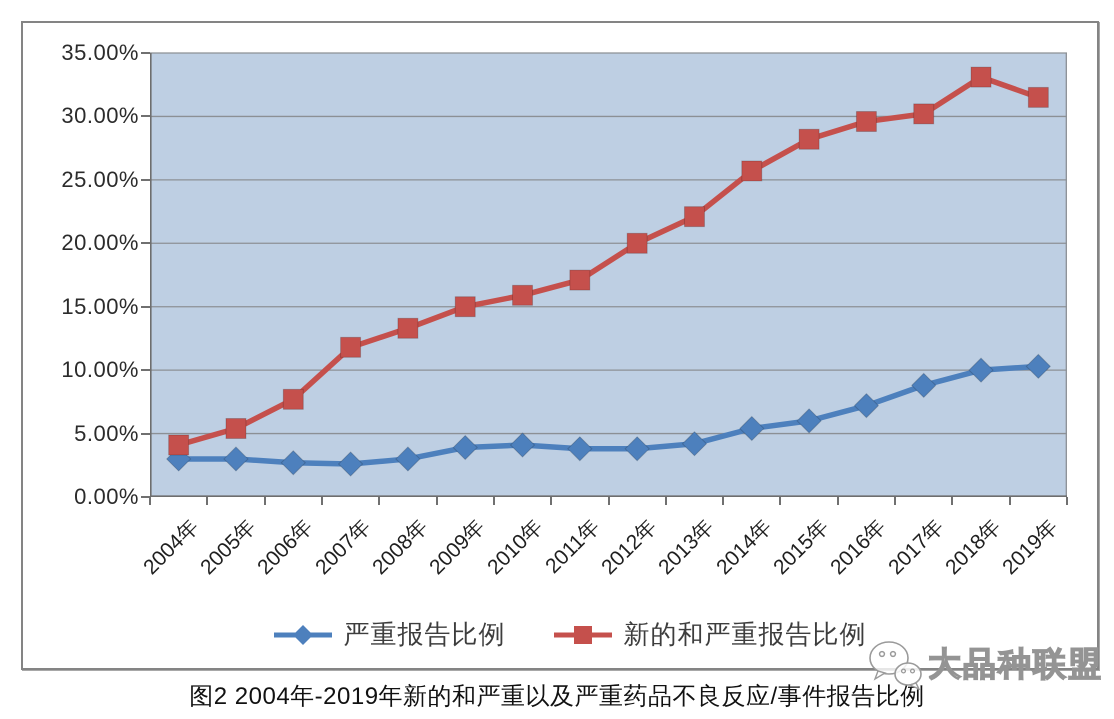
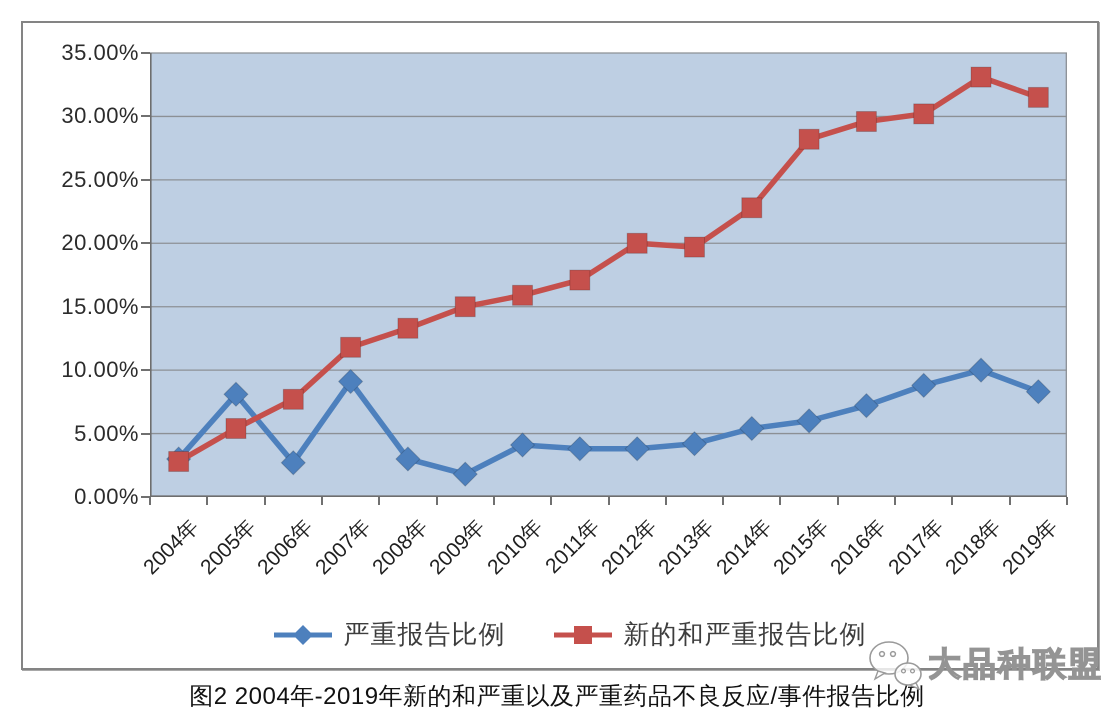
新的和严重报告比例/2004年: 4.1% -> 2.8%
严重报告比例/2005年: 3.0% -> 8.1%
严重报告比例/2007年: 2.6% -> 9.1%
严重报告比例/2009年: 3.9% -> 1.8%
新的和严重报告比例/2013年: 22.1% -> 19.7%
新的和严重报告比例/2014年: 25.7% -> 22.8%
严重报告比例/2019年: 10.3% -> 8.3%
